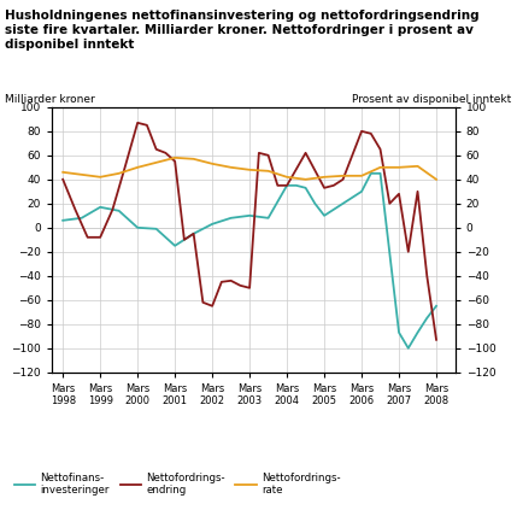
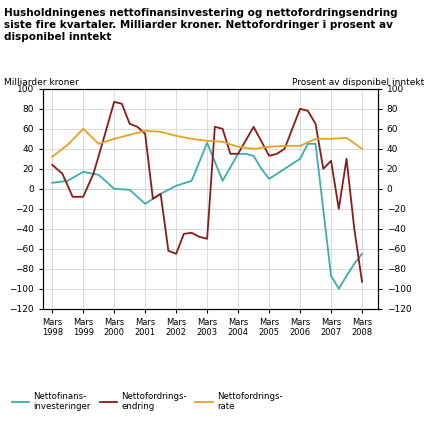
Nettofordrings- endring/Mars 1998: 40 -> 24
Nettofordrings- rate/Mars 1998: 46 -> 32
Nettofordrings- rate/Mars 1999: 42 -> 60
Nettofinans- investeringer/Mars 2003: 10 -> 46
